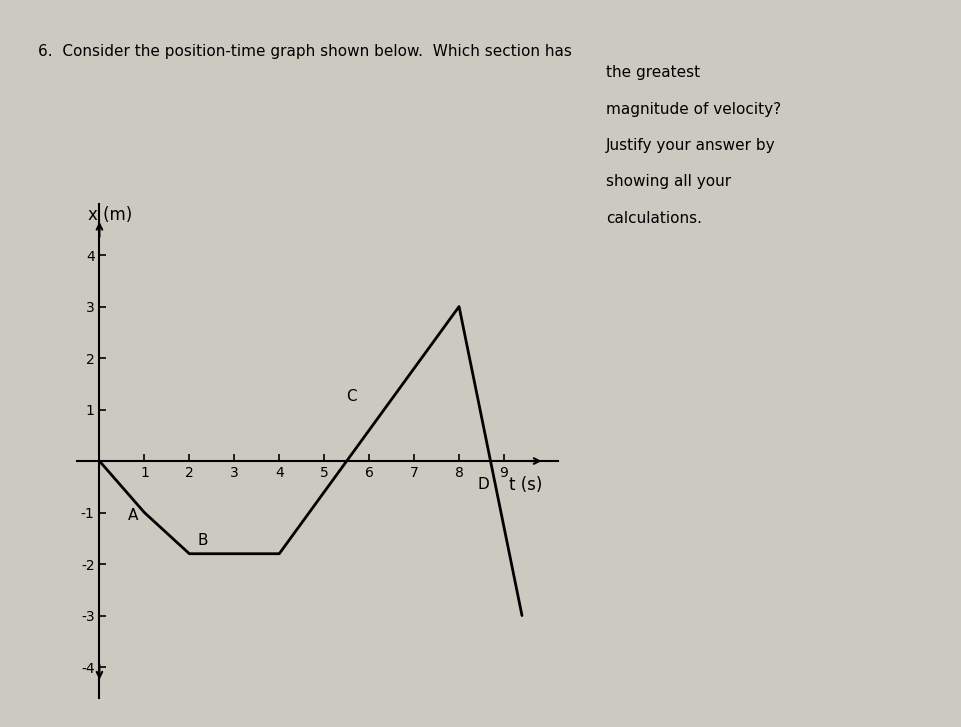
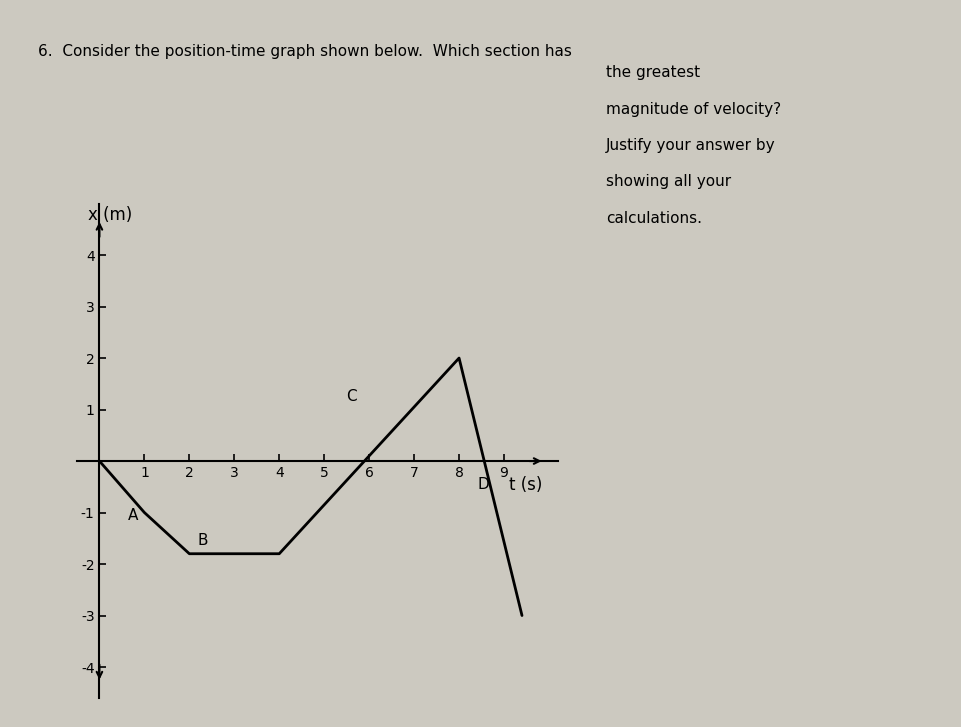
8: 3.0 -> 2.0
